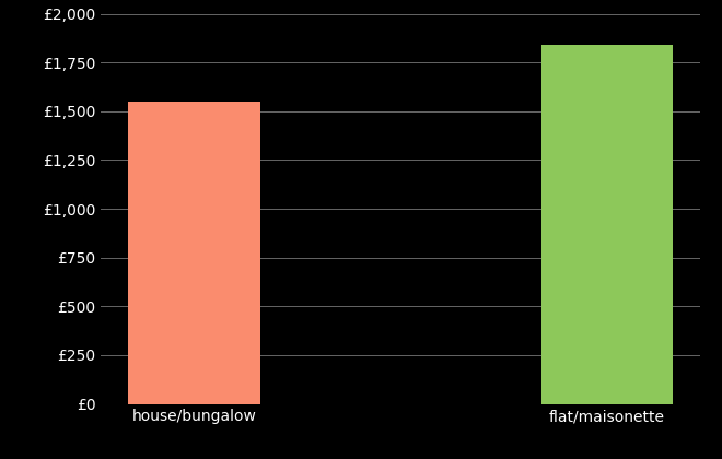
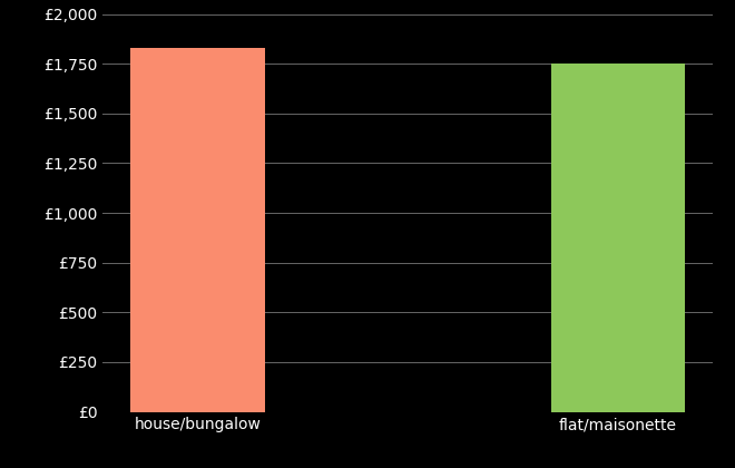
house/bungalow: £1,550 -> £1,830
flat/maisonette: £1,840 -> £1,750
